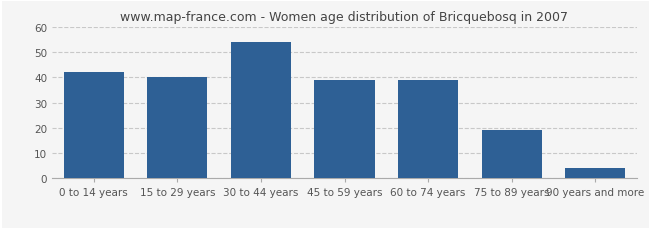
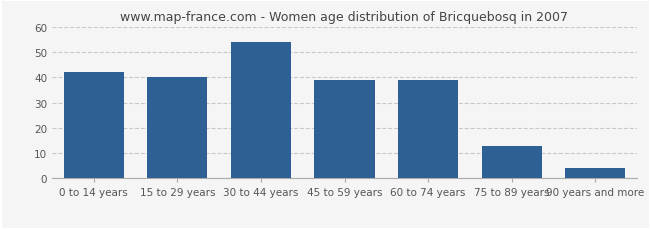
75 to 89 years: 19 -> 13
